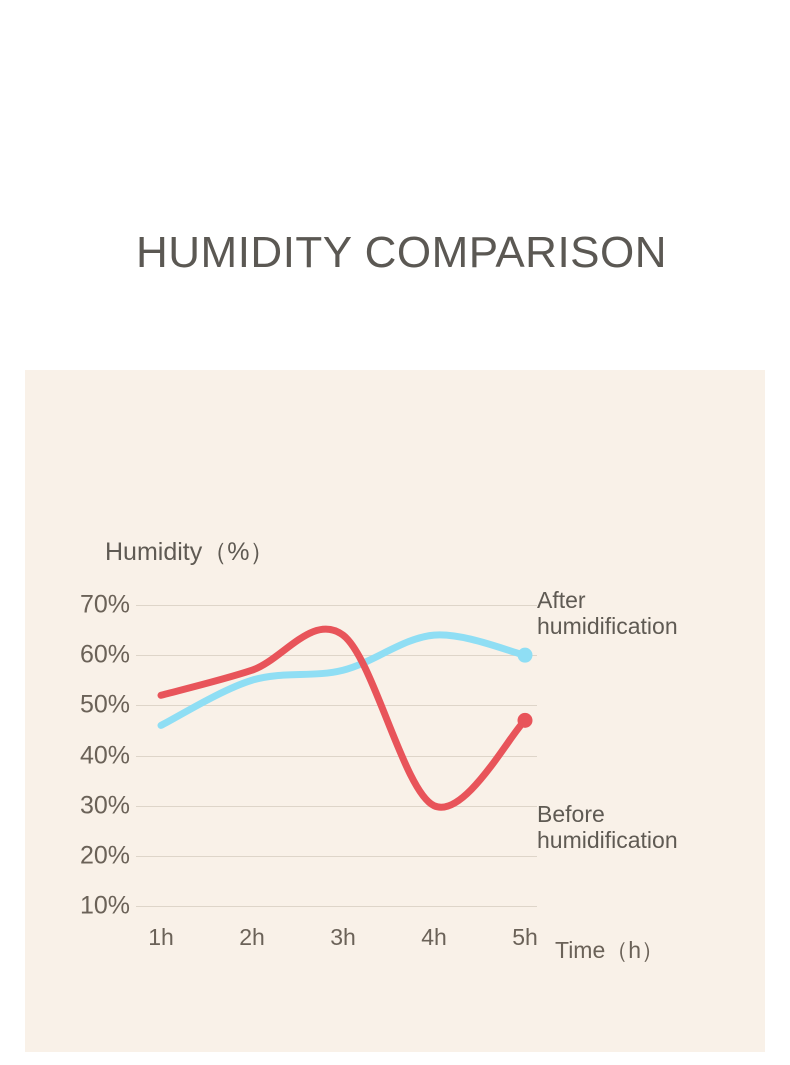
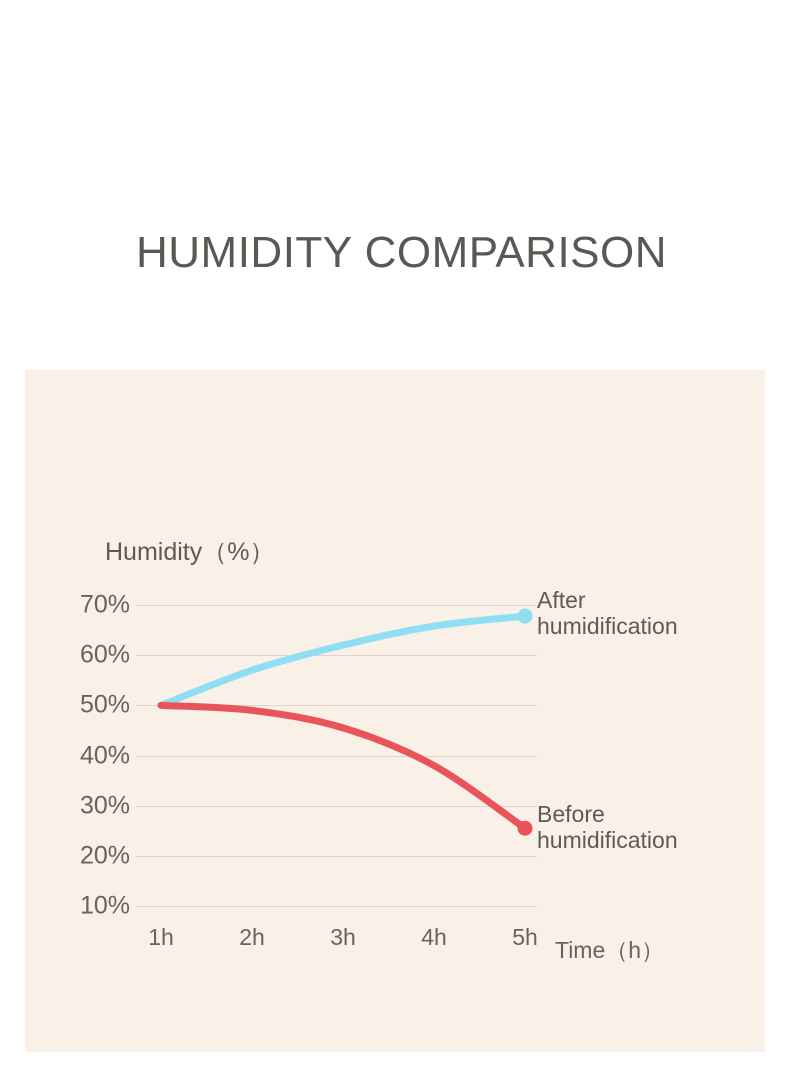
After humidification/1h: 46% -> 50%
Before humidification/1h: 52% -> 50%
After humidification/2h: 55% -> 57%
Before humidification/2h: 57% -> 49%
After humidification/3h: 57% -> 62%
Before humidification/3h: 64% -> 46%
After humidification/4h: 64% -> 66%
Before humidification/4h: 30% -> 38%
After humidification/5h: 60% -> 68%
Before humidification/5h: 47% -> 26%
